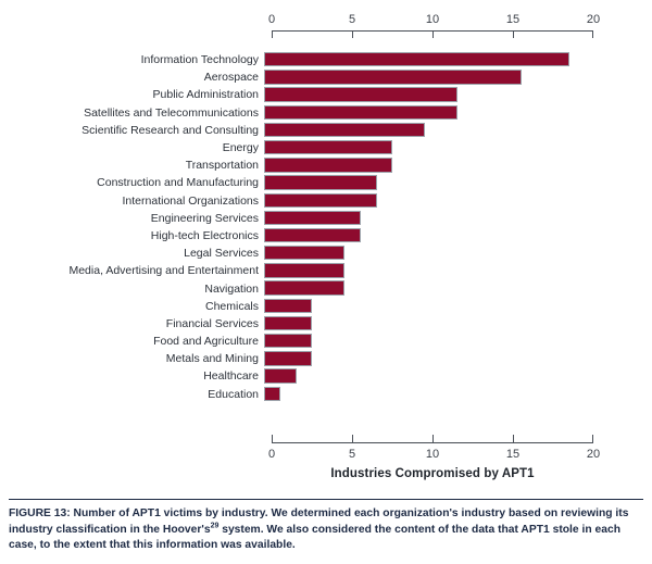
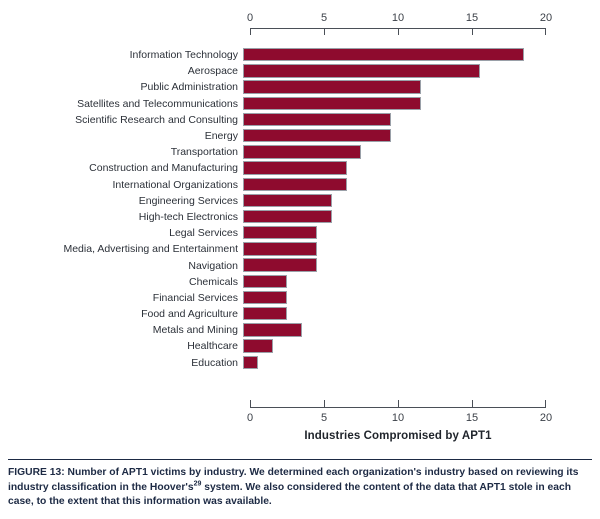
Energy: 8 -> 10
Metals and Mining: 3 -> 4
